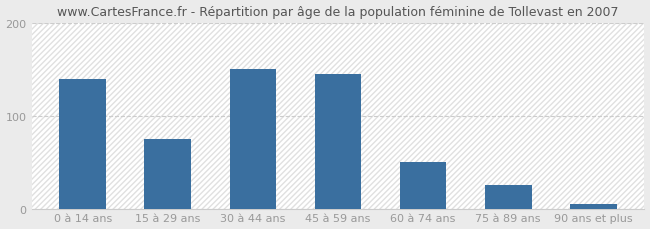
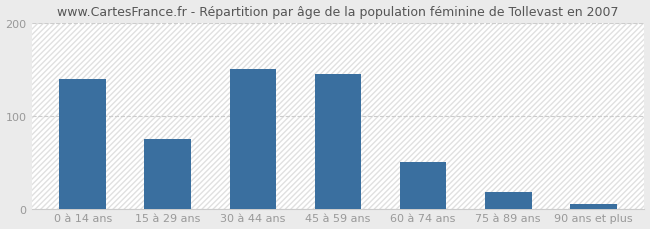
75 à 89 ans: 25 -> 18
